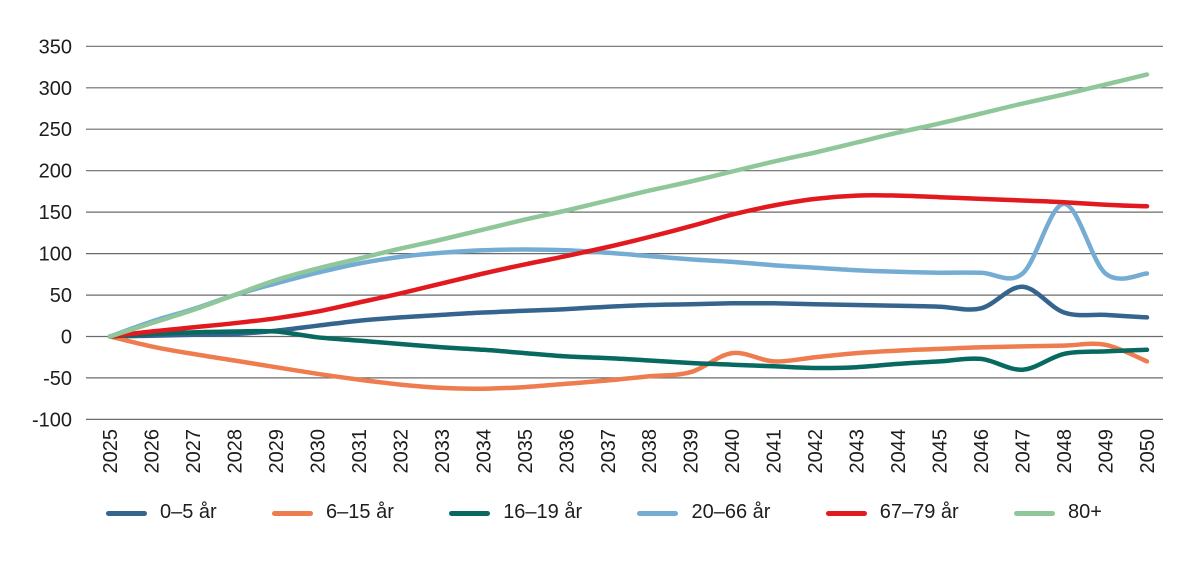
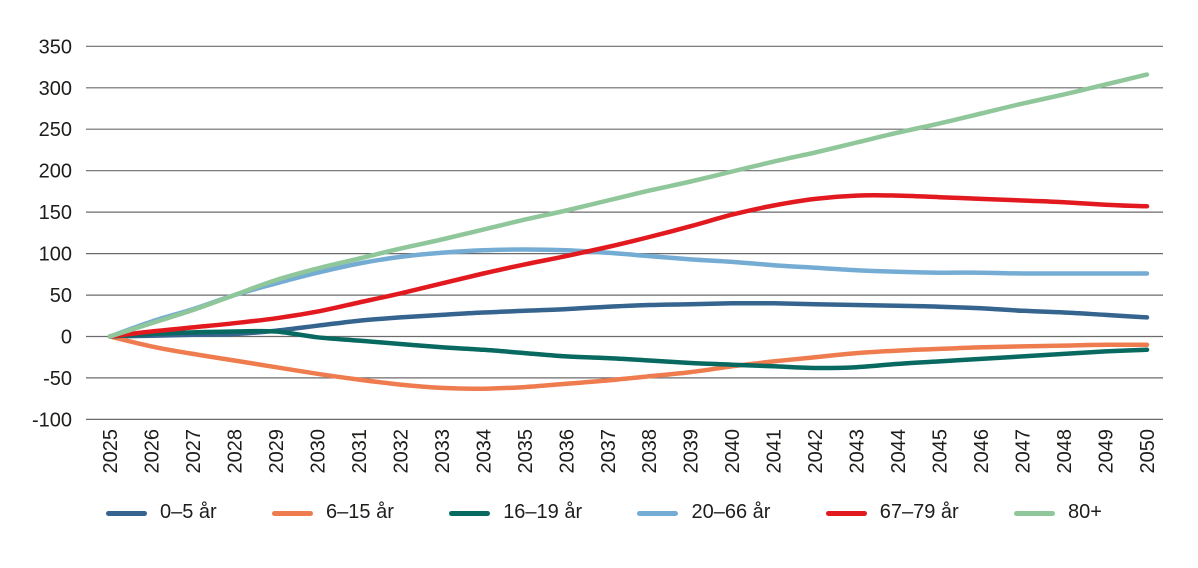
6–15 år/2040: -20 -> -40
0–5 år/2047: 60 -> 30
16–19 år/2047: -40 -> -20
20–66 år/2048: 160 -> 80
6–15 år/2050: -30 -> -10
